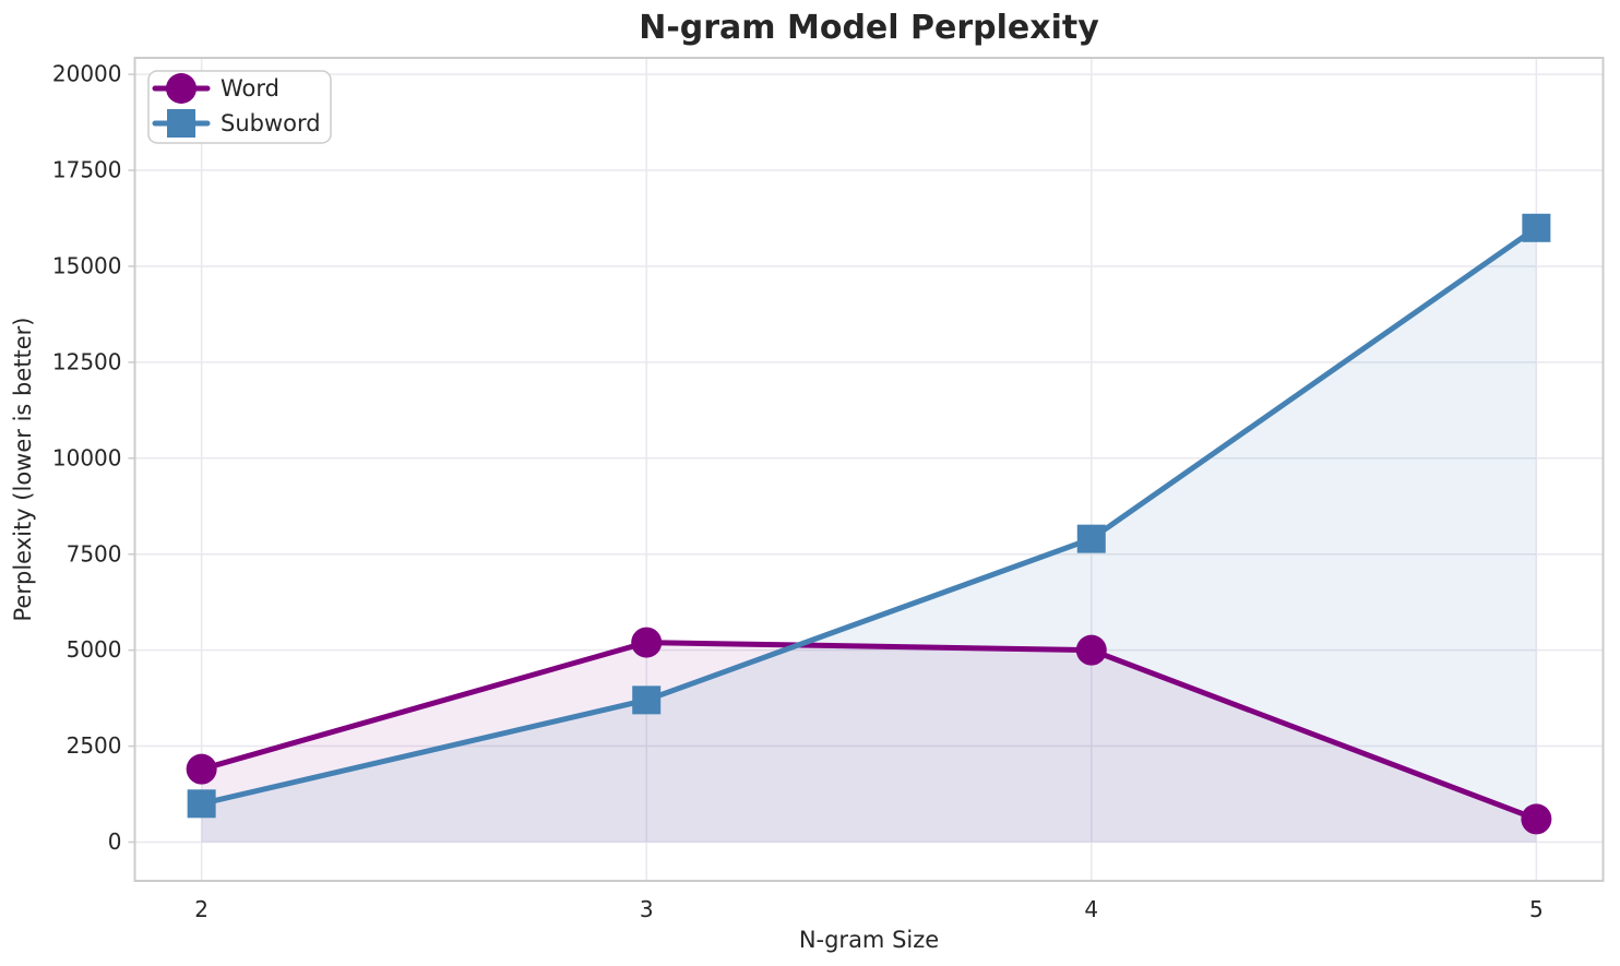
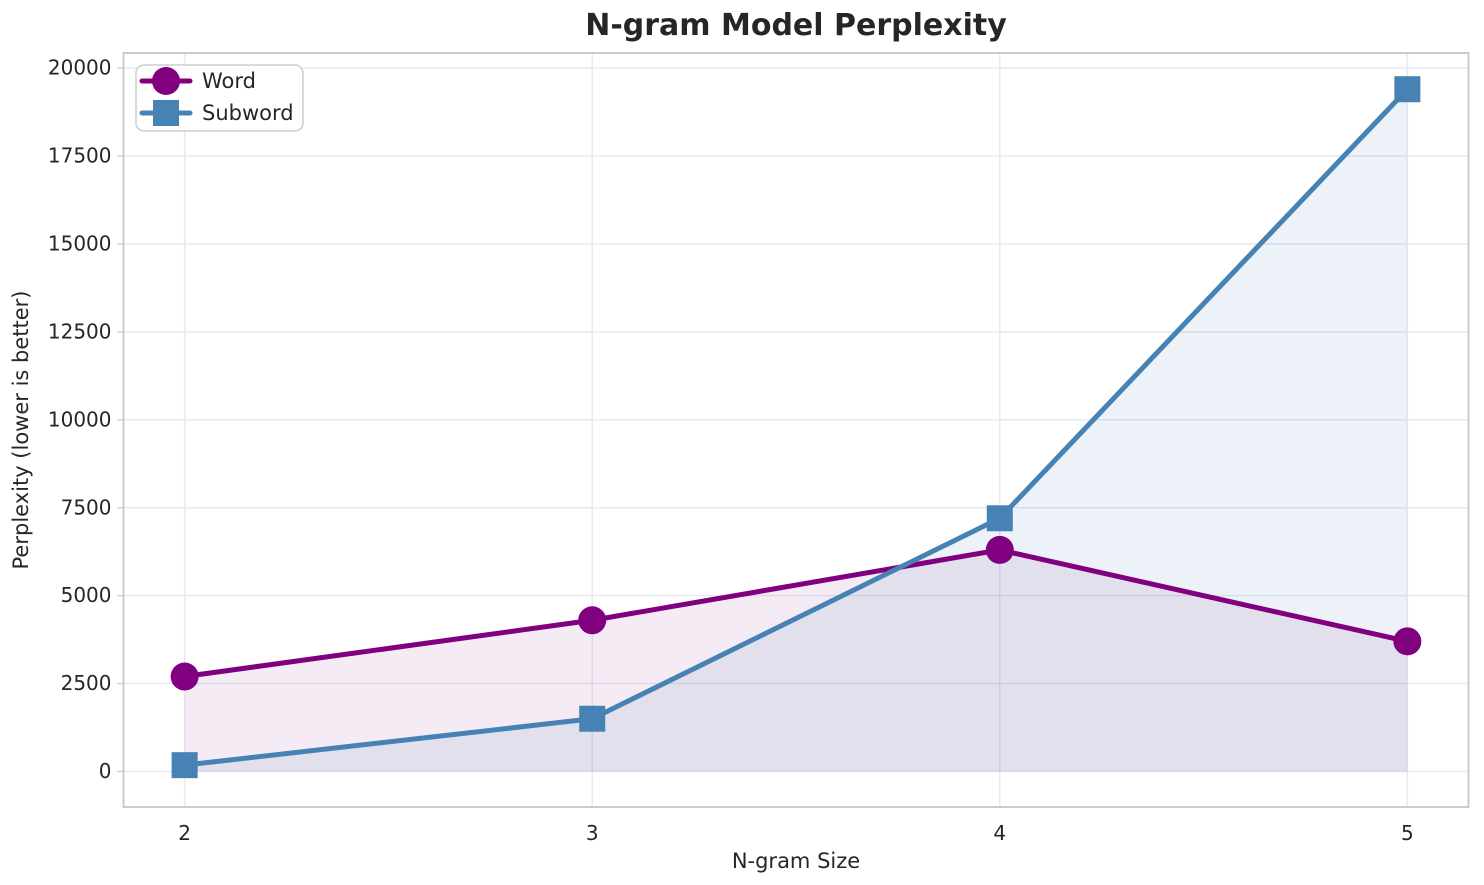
Word/2: 1900 -> 2700
Subword/2: 1000 -> 200
Word/3: 5200 -> 4300
Subword/3: 3700 -> 1500
Word/4: 5000 -> 6300
Subword/4: 7900 -> 7200
Word/5: 600 -> 3700
Subword/5: 16000 -> 19400
